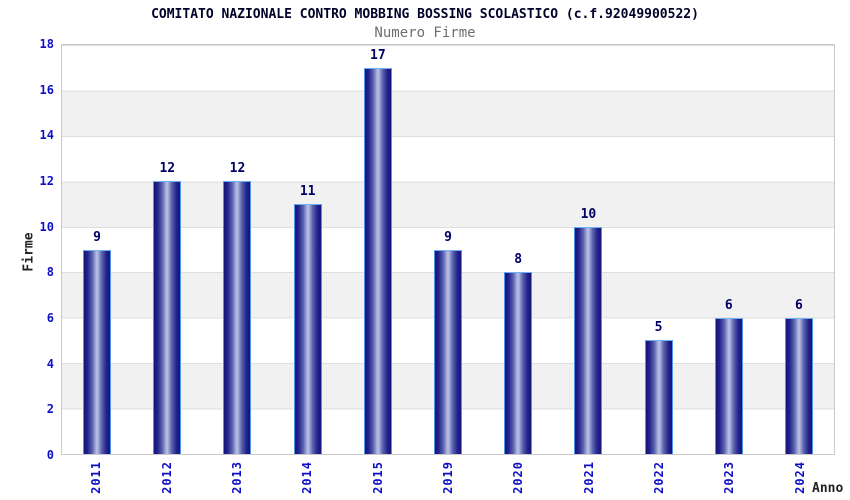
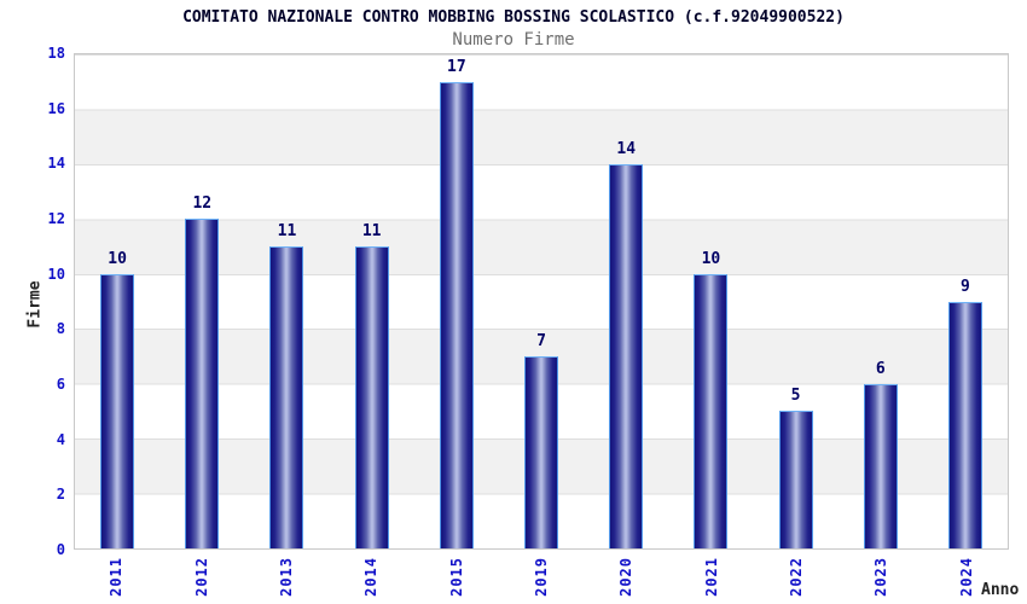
2011: 9 -> 10
2013: 12 -> 11
2019: 9 -> 7
2020: 8 -> 14
2024: 6 -> 9
